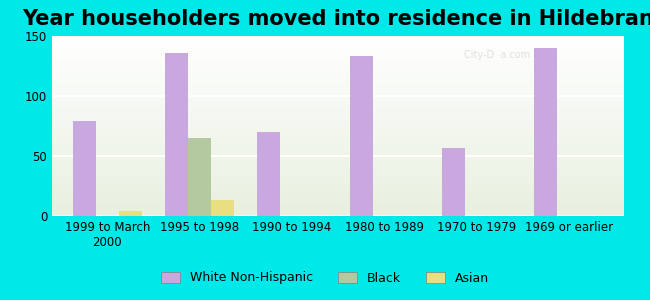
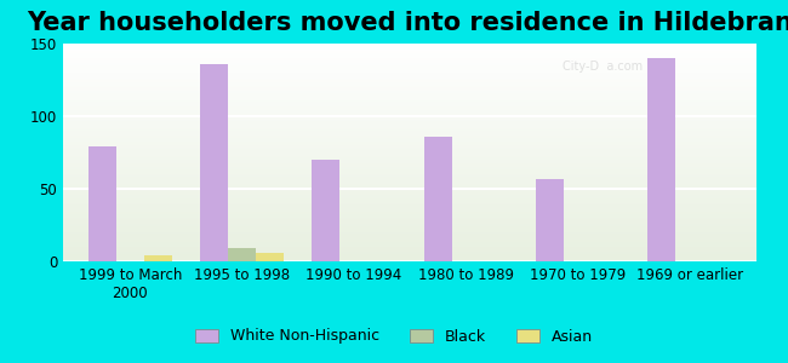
Black/1995 to 1998: 65 -> 9
Asian/1995 to 1998: 13 -> 6
White Non-Hispanic/1980 to 1989: 133 -> 86
